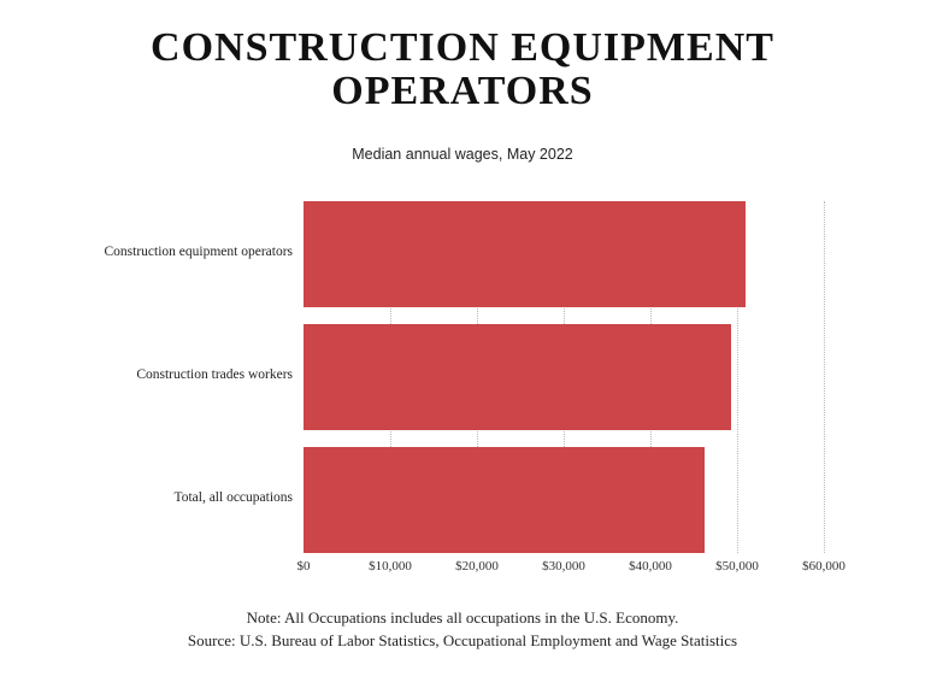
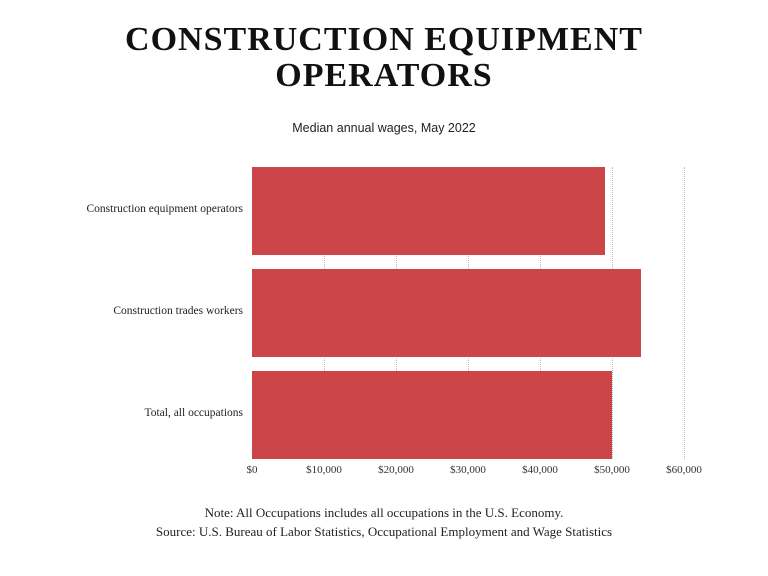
Construction equipment operators: $51000 -> $49000
Construction trades workers: $49000 -> $54000
Total, all occupations: $46000 -> $50000
